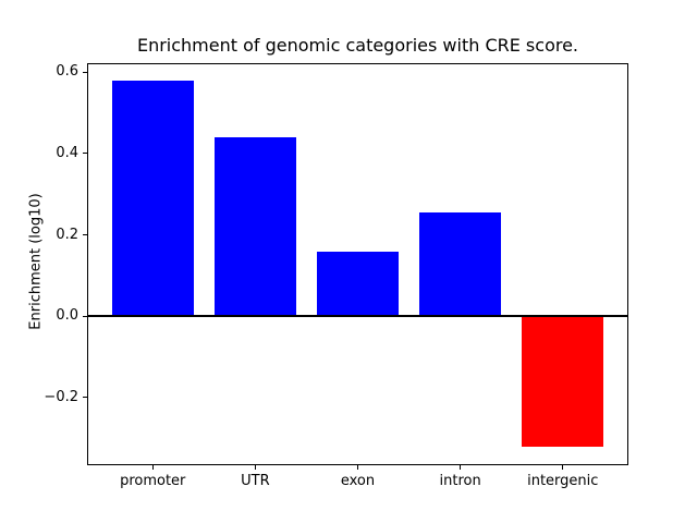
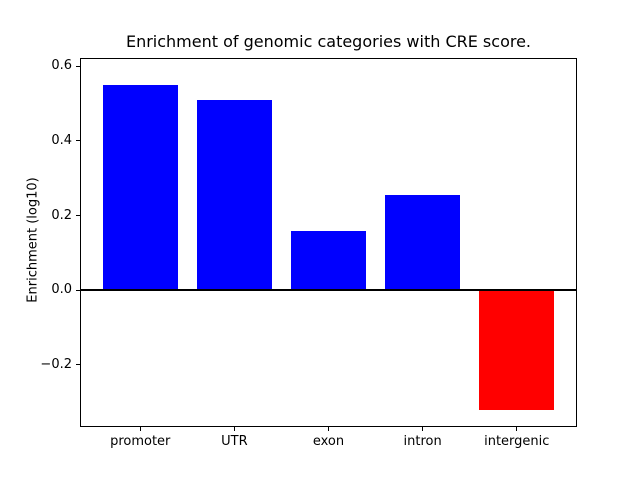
promoter: 0.58 -> 0.55
UTR: 0.44 -> 0.51
